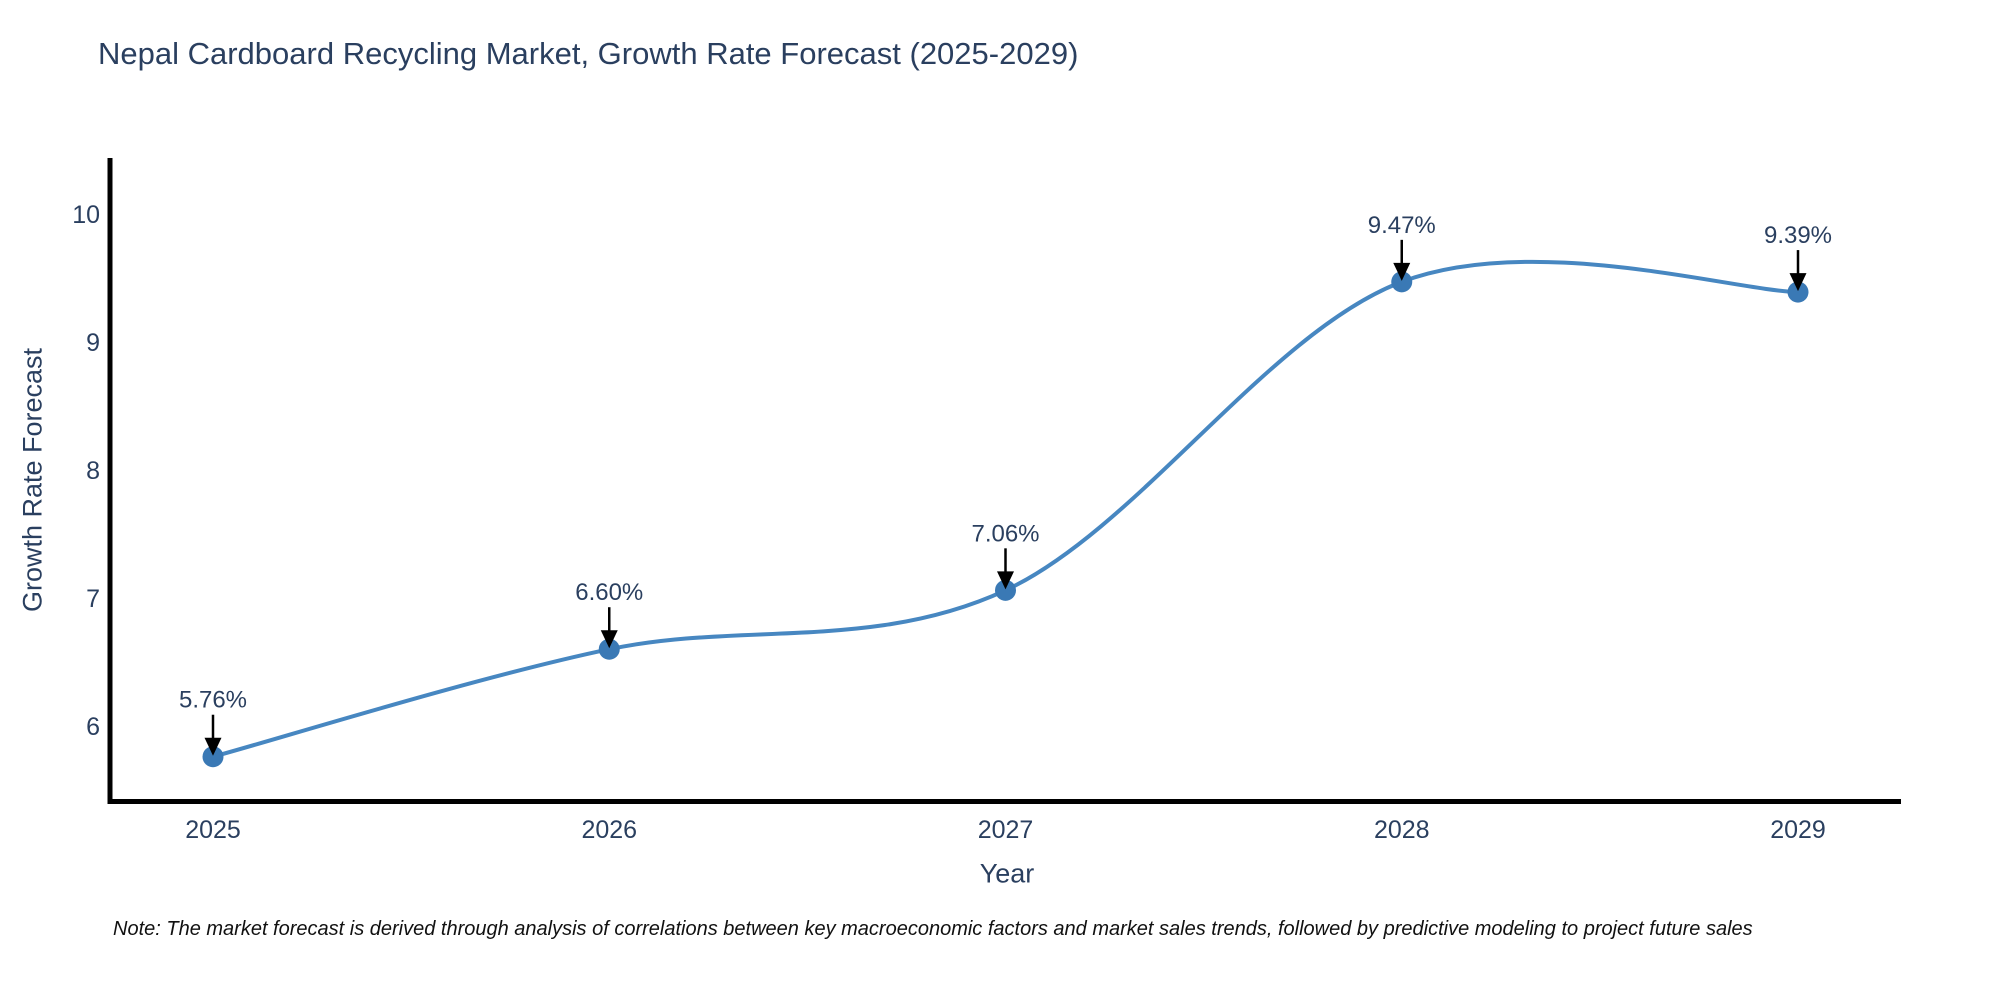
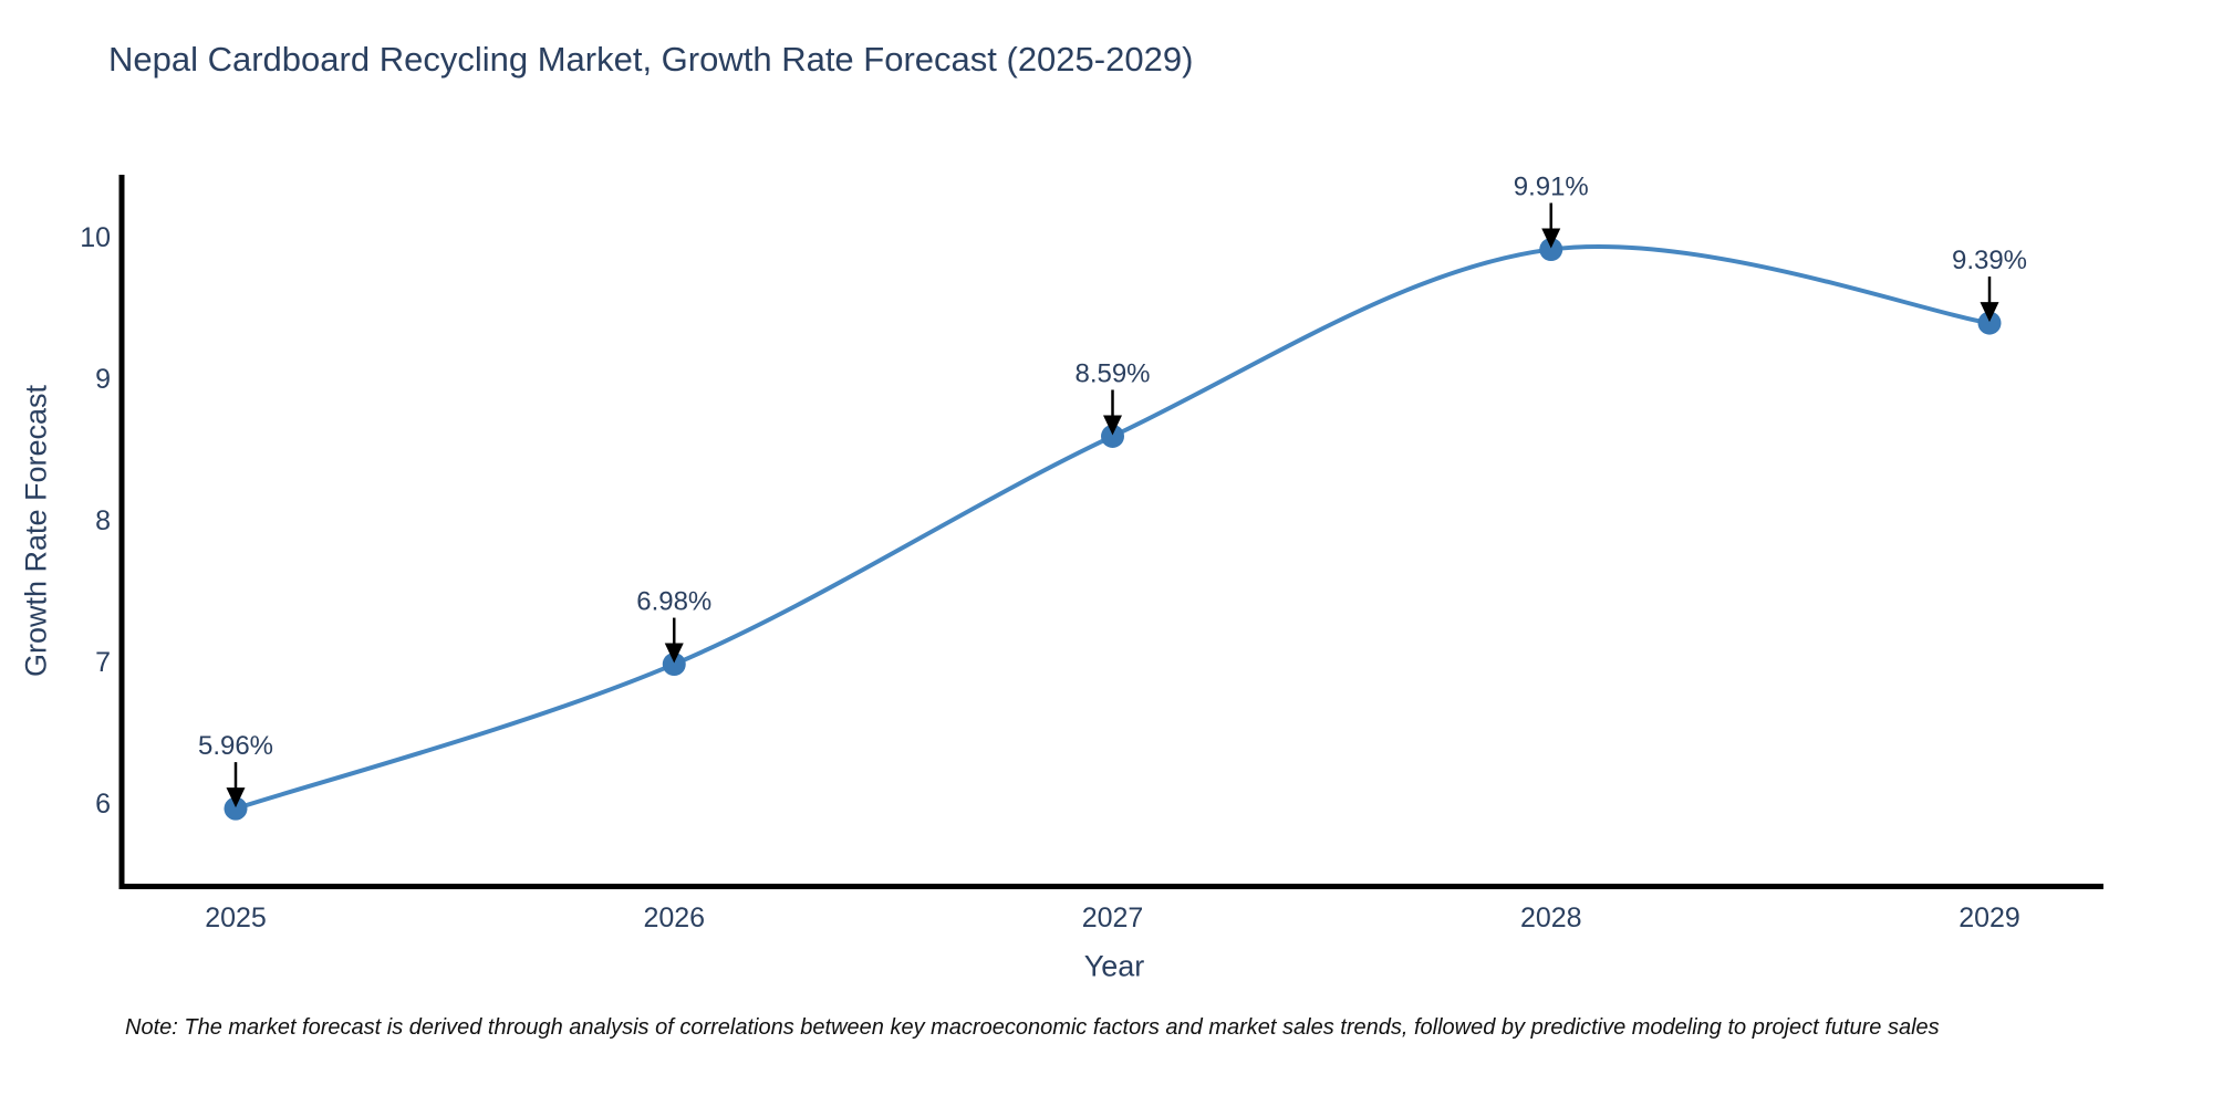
2025: 5.76% -> 5.96%
2026: 6.60% -> 6.98%
2027: 7.06% -> 8.59%
2028: 9.47% -> 9.91%
